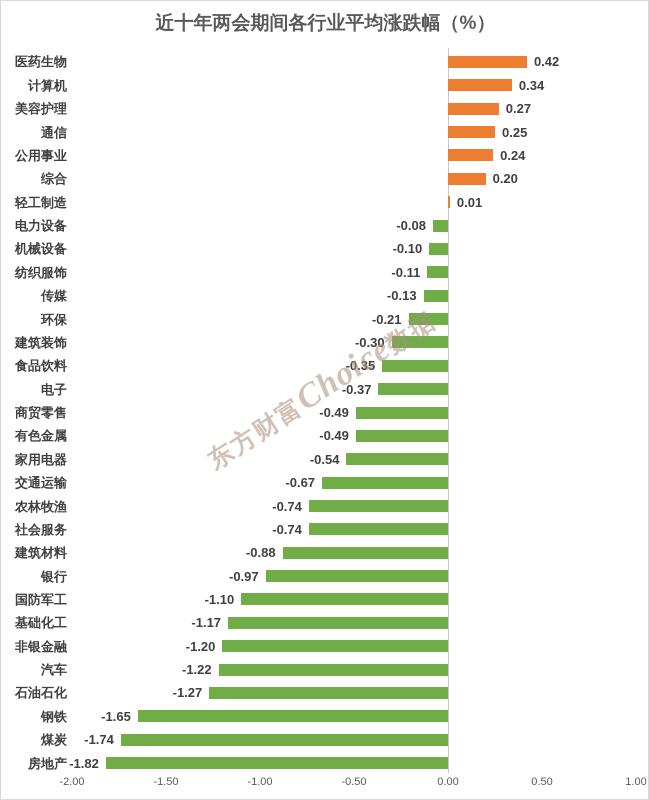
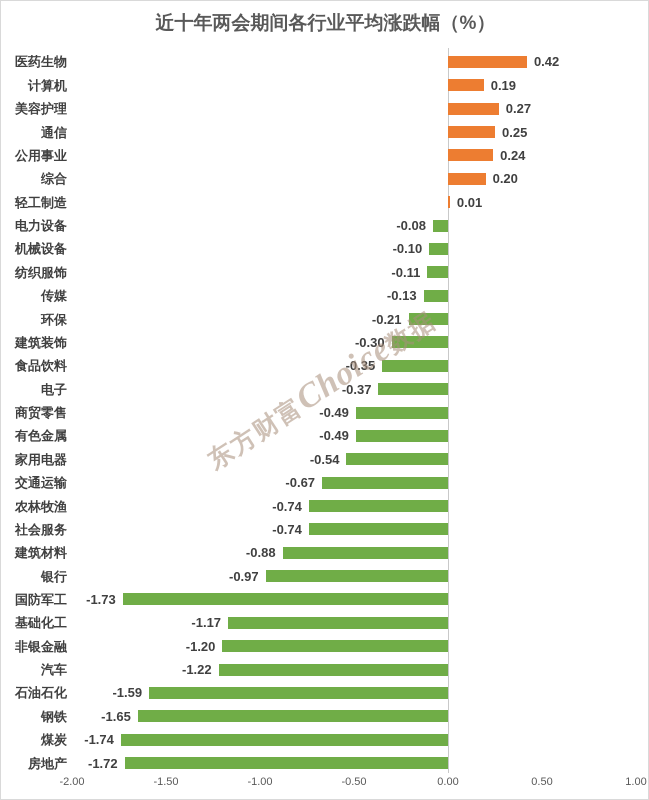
计算机: 0.34 -> 0.19
国防军工: -1.10 -> -1.73
石油石化: -1.27 -> -1.59
房地产: -1.82 -> -1.72
